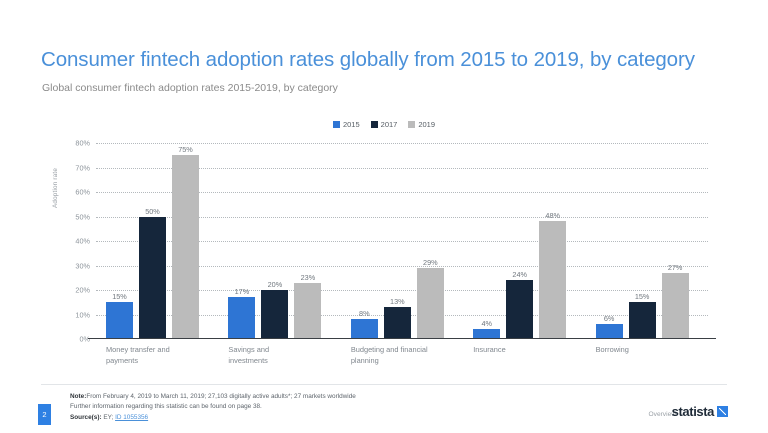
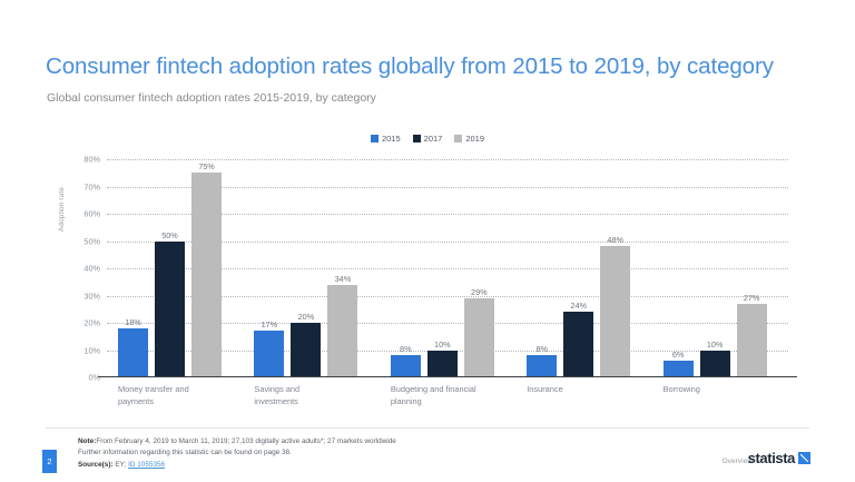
2015/Money transfer and payments: 15% -> 18%
2019/Savings and investments: 23% -> 34%
2017/Budgeting and financial planning: 13% -> 10%
2015/Insurance: 4% -> 8%
2017/Borrowing: 15% -> 10%
